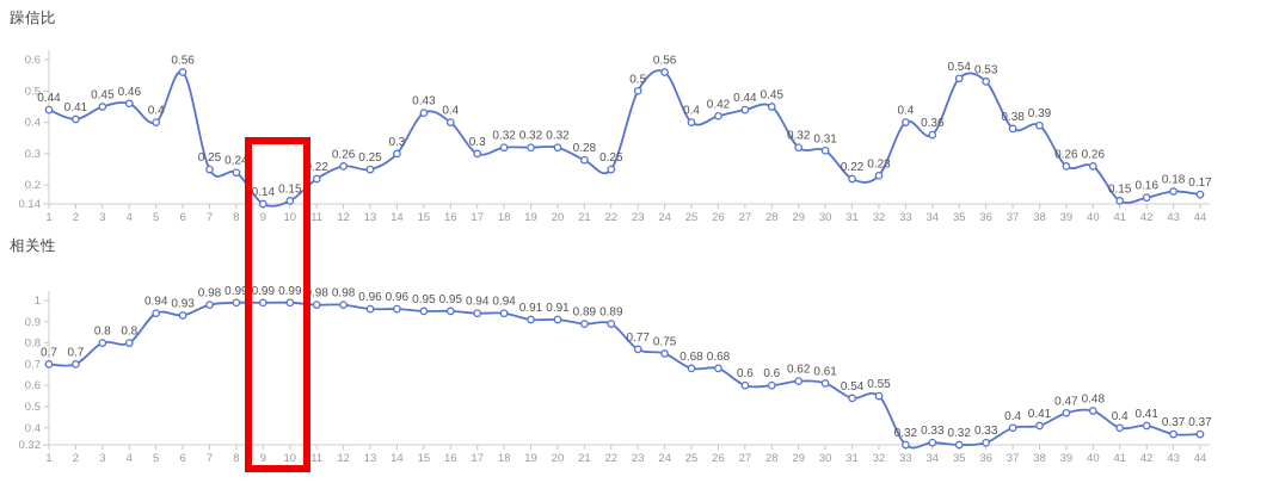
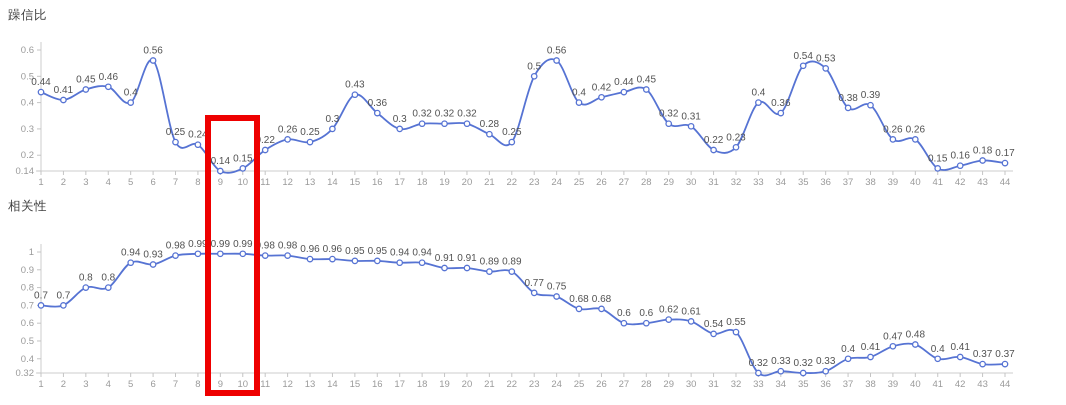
躁信比/16: 0.4 -> 0.36
